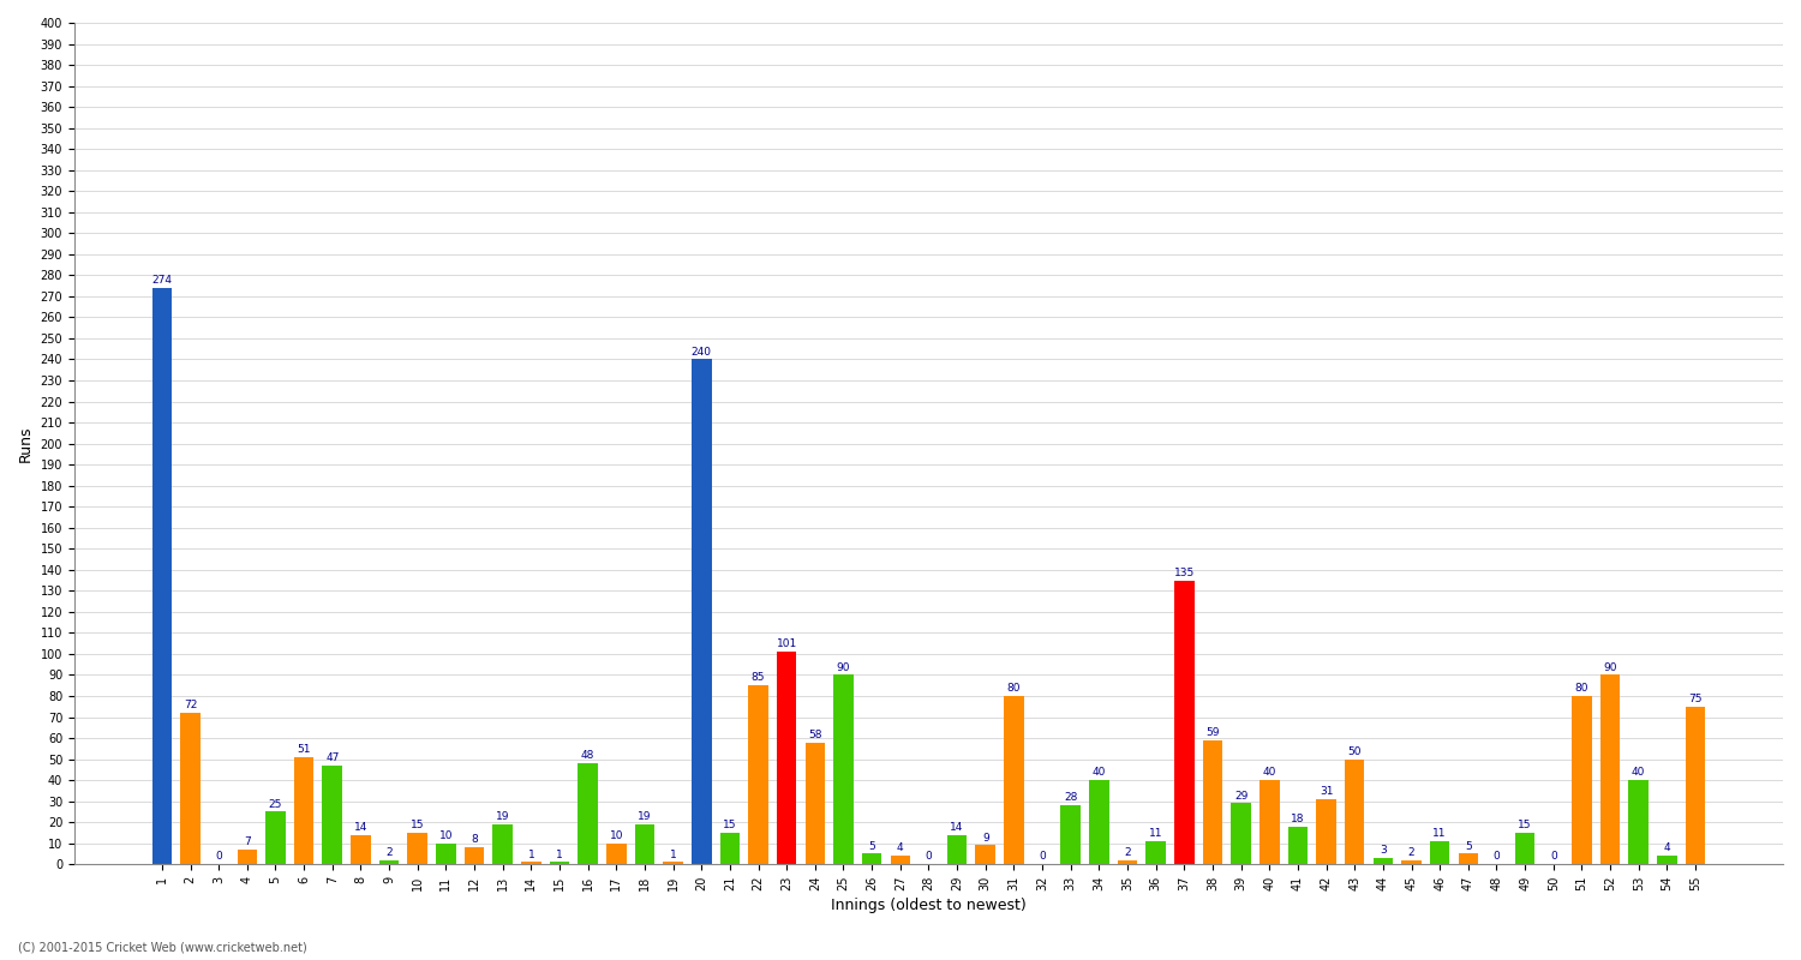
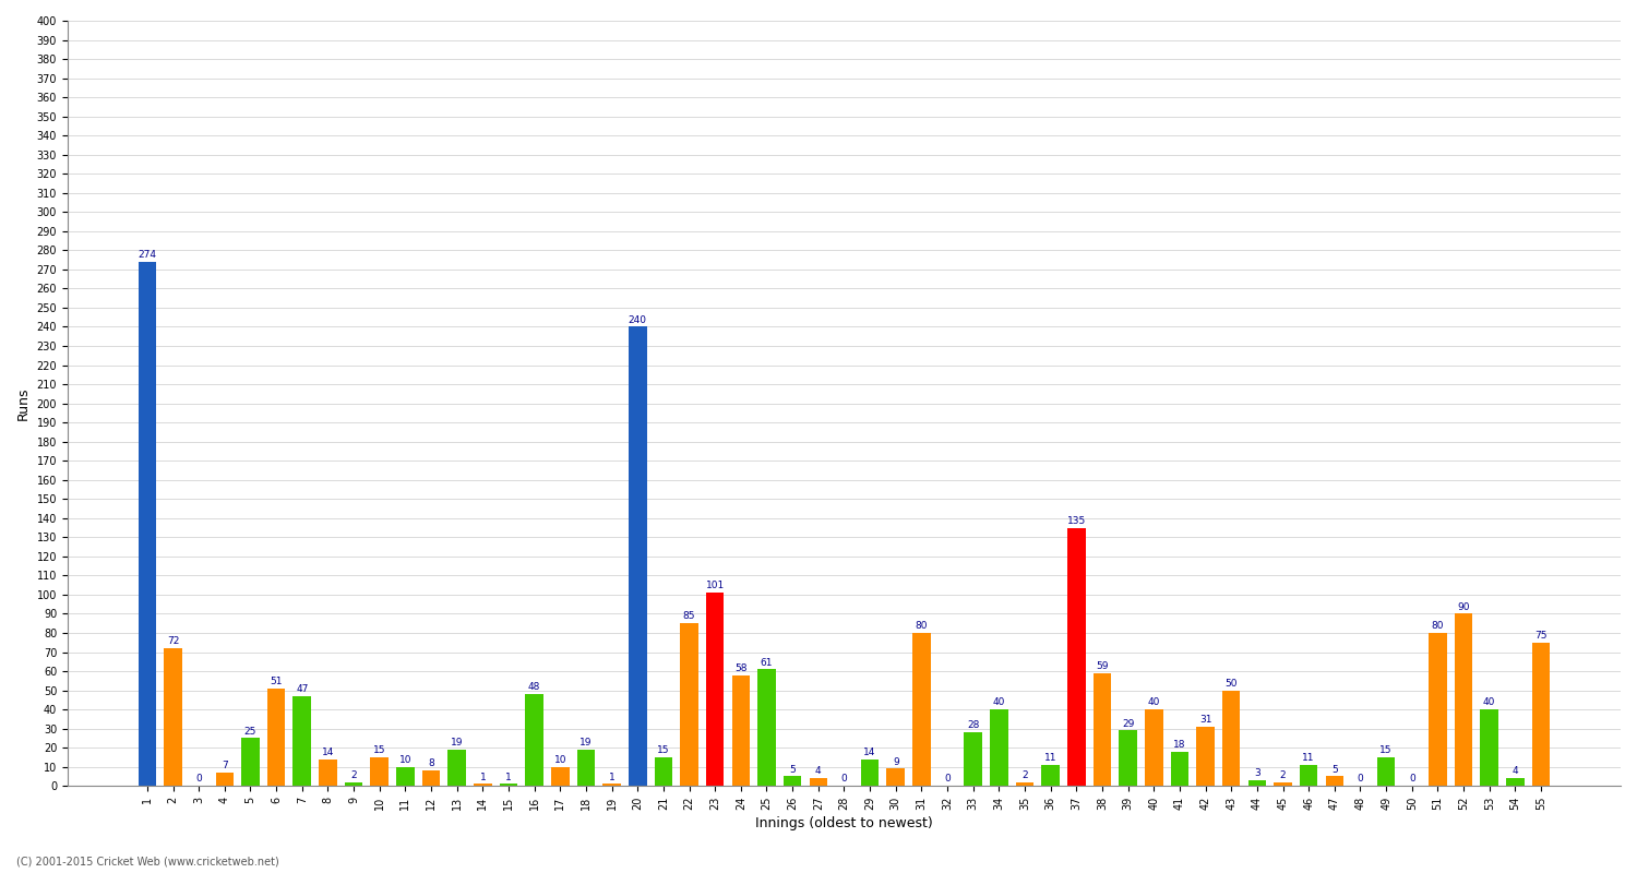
25: 90 -> 61
